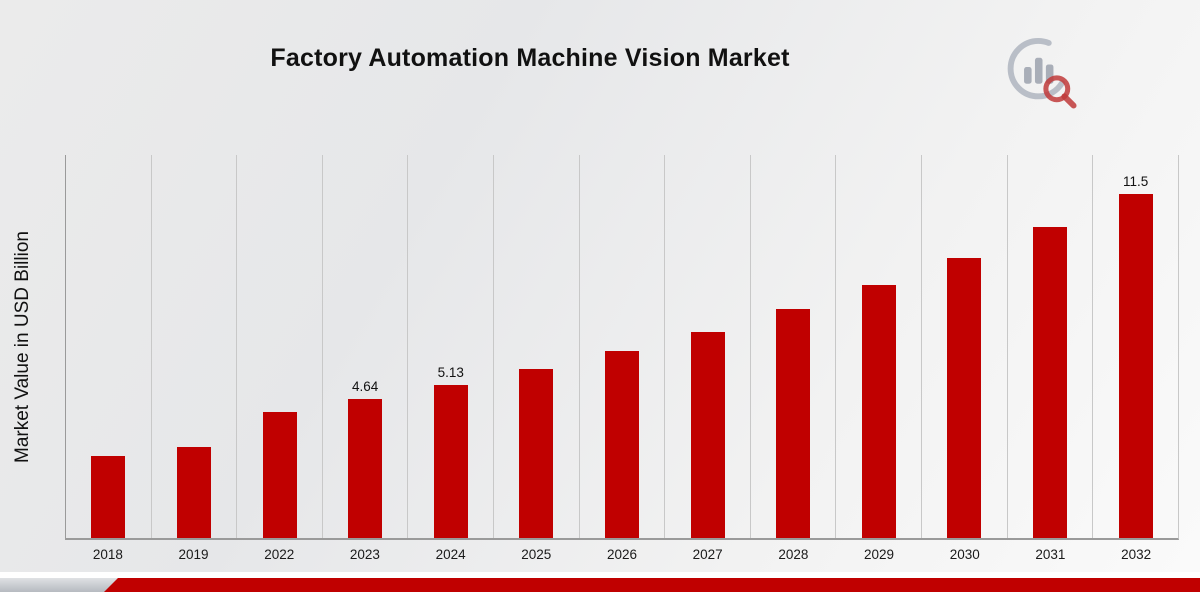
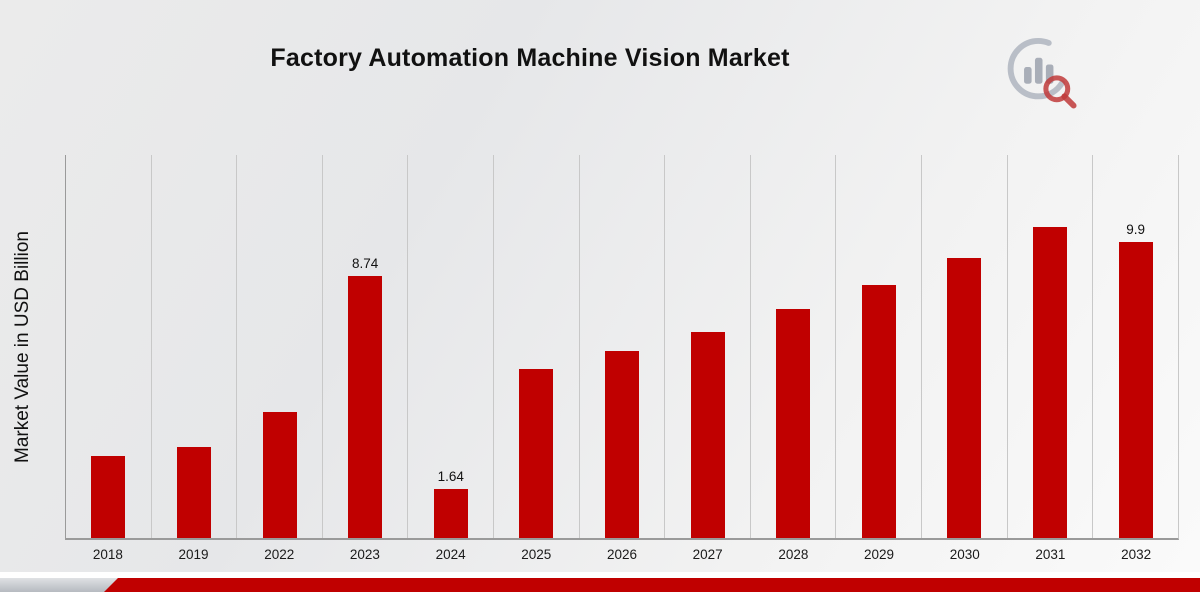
2023: 4.64 -> 8.74
2024: 5.13 -> 1.64
2032: 11.5 -> 9.9
